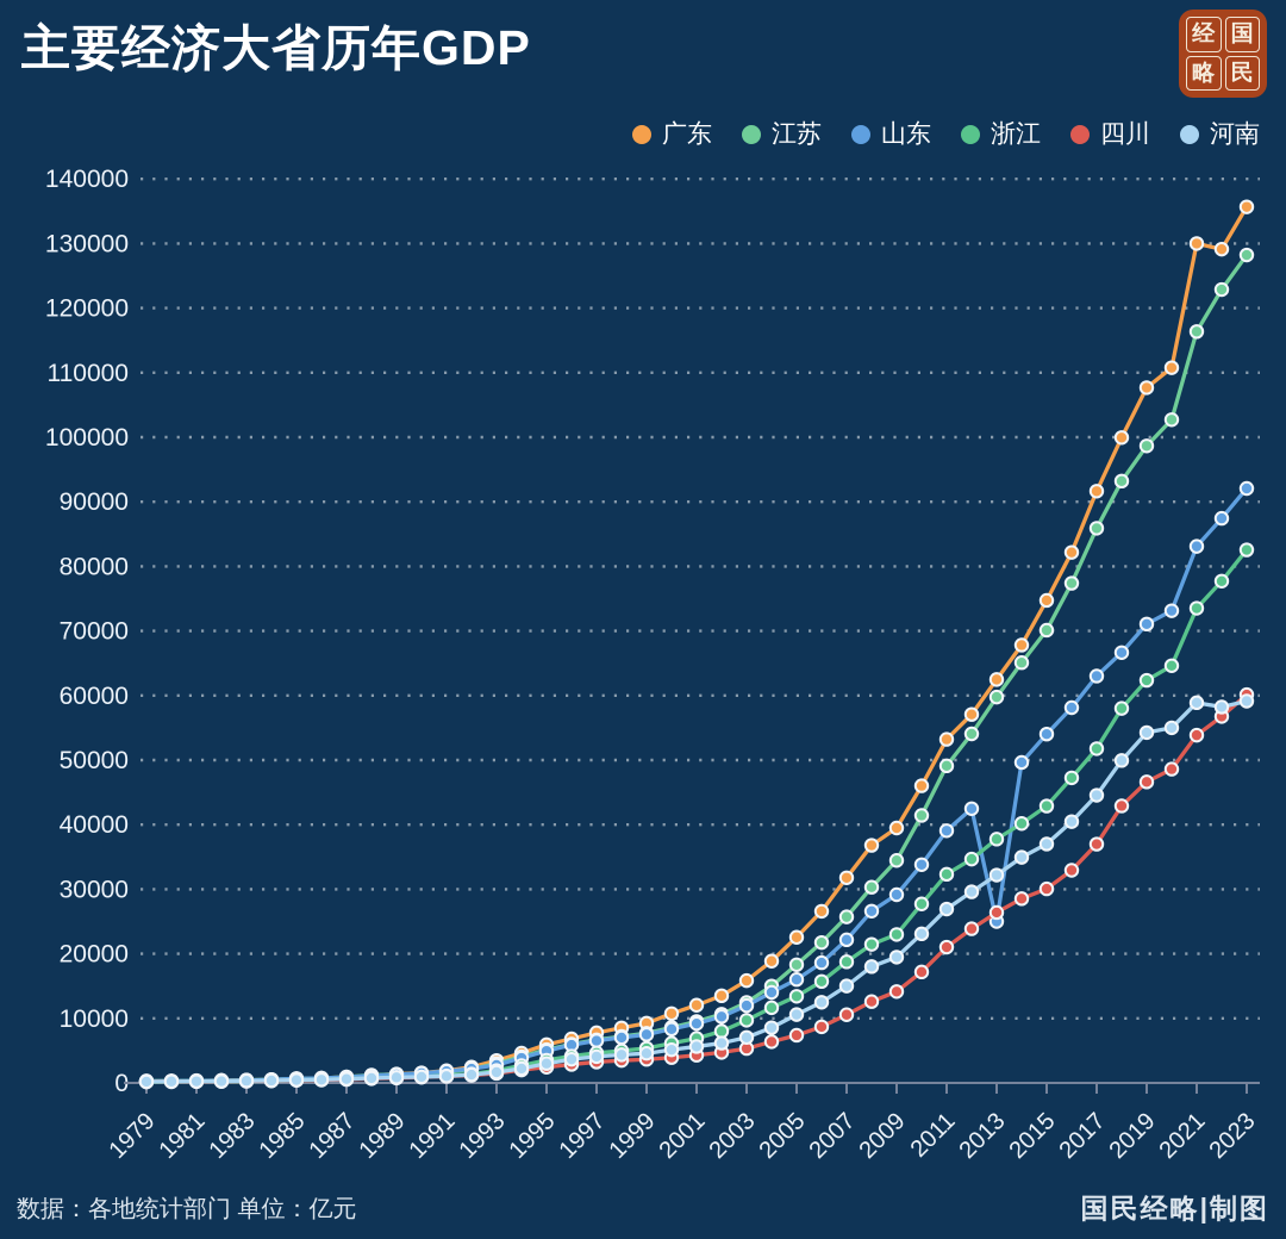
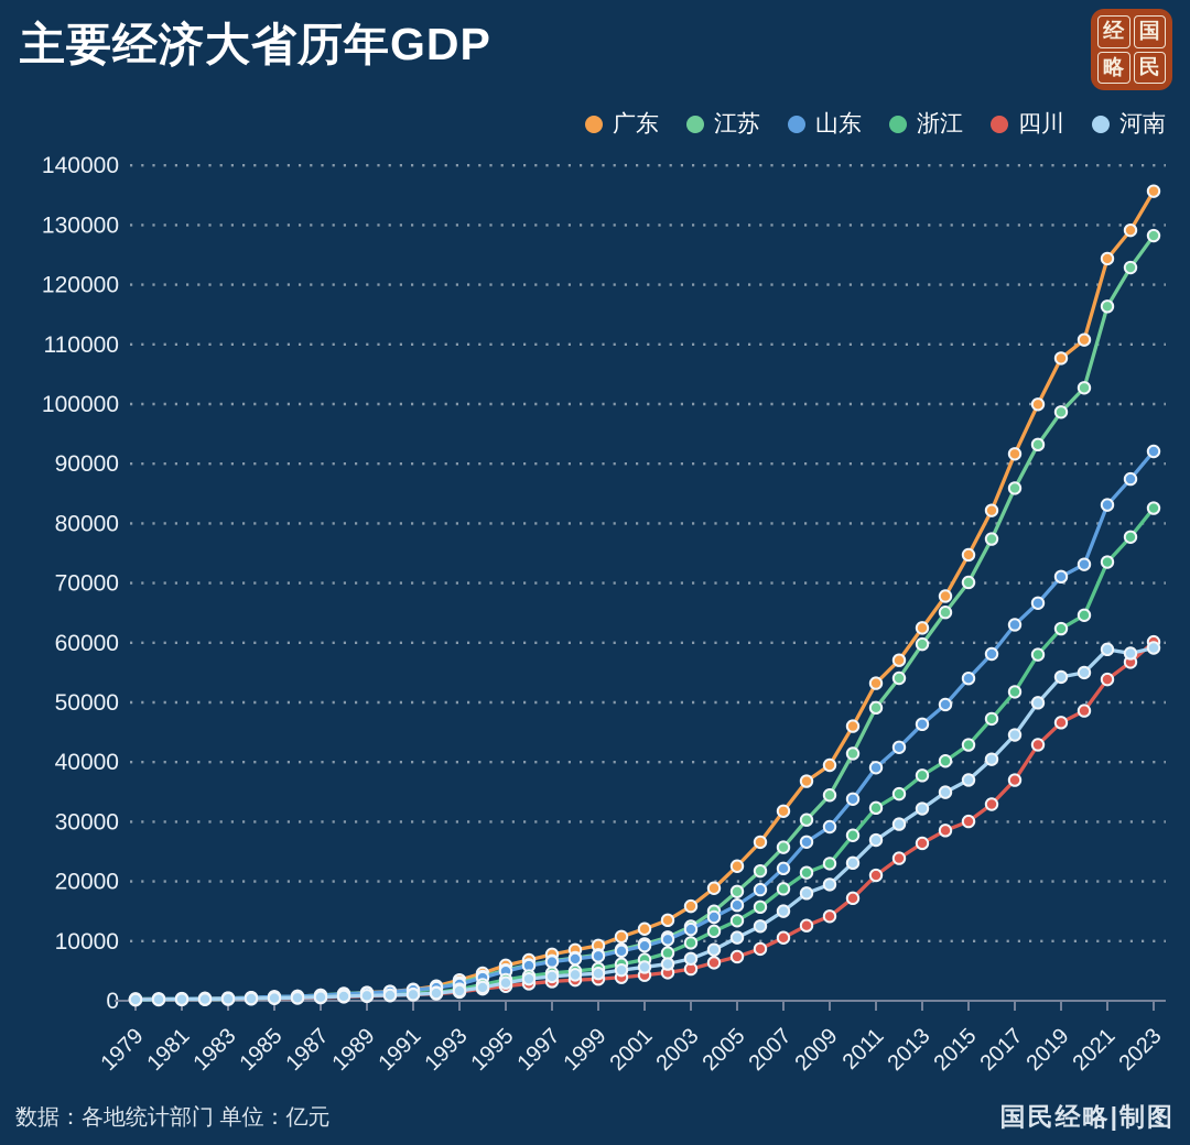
山东/2013: 25000 -> 46000
广东/2021: 130000 -> 124000
